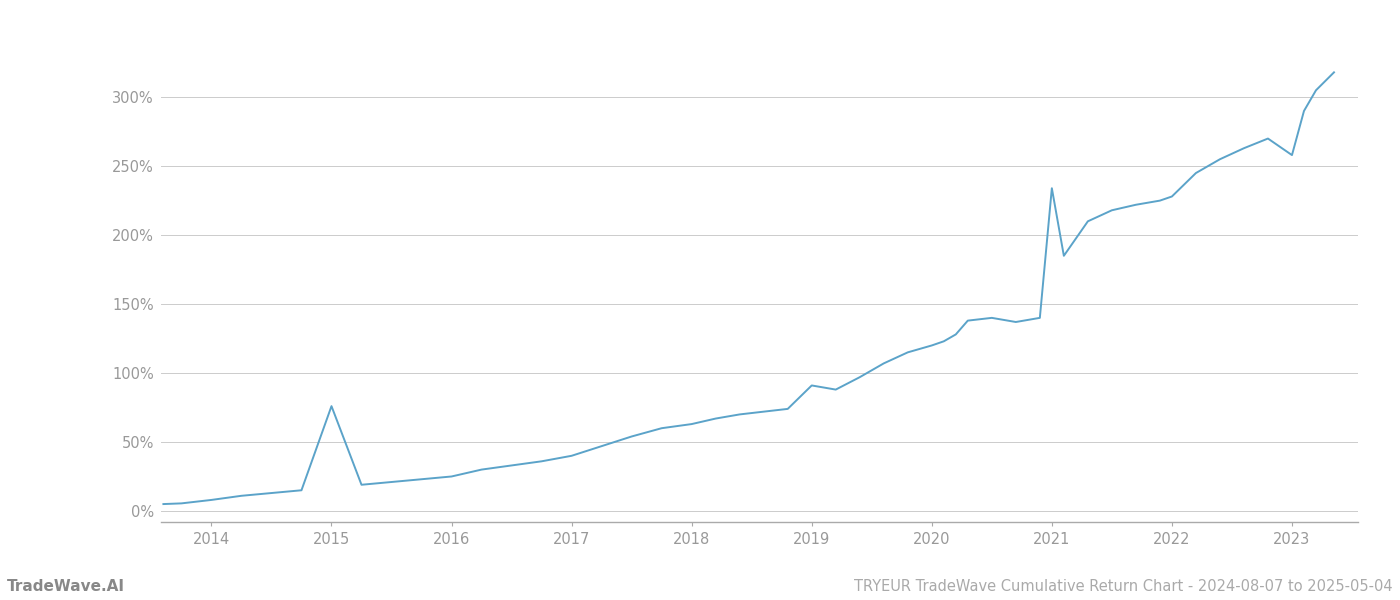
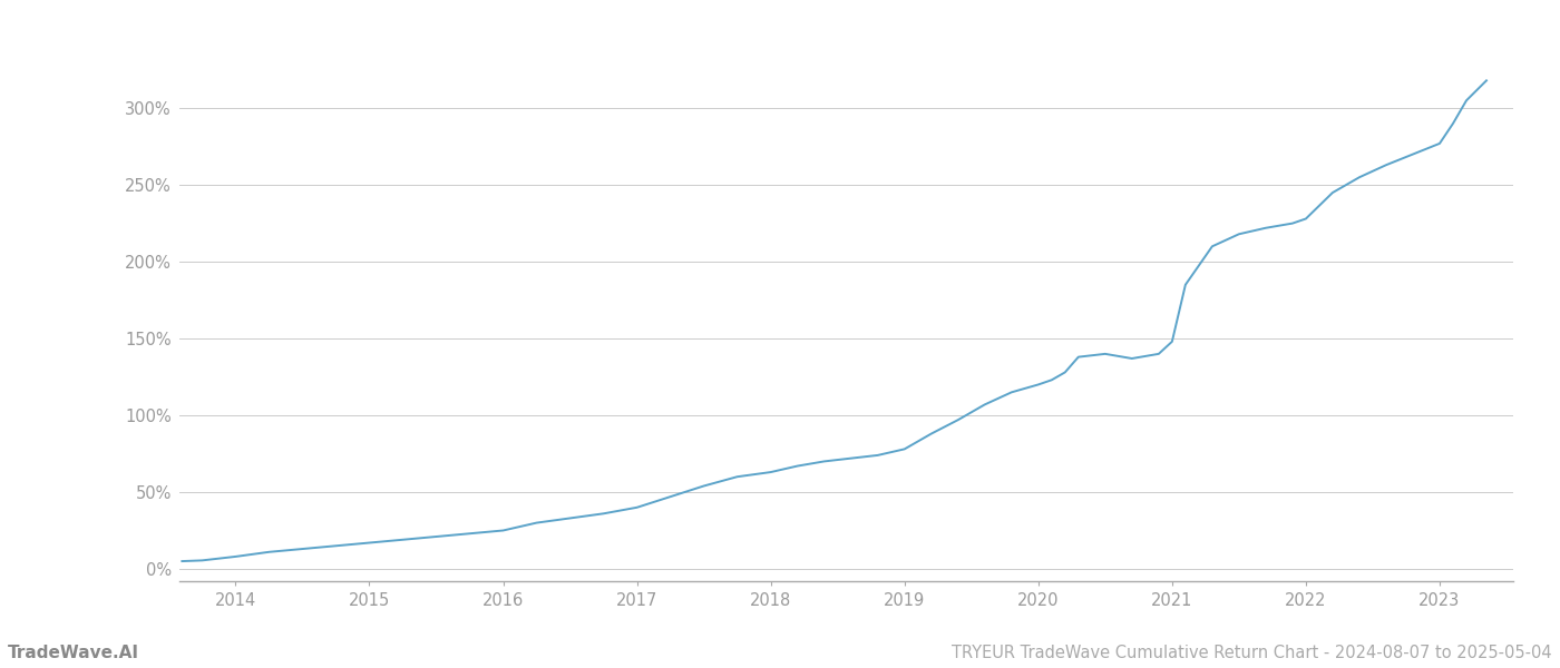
2015: 76% -> 17%
2019: 91% -> 78%
2021: 234% -> 148%
2023: 258% -> 277%
